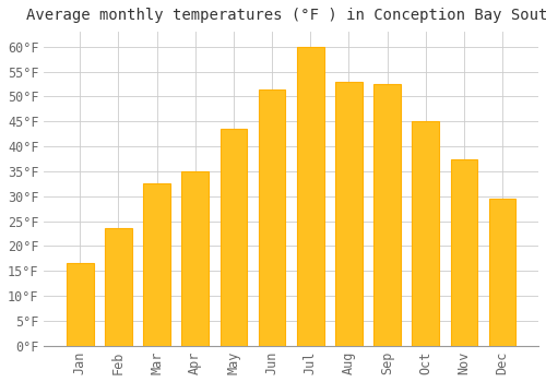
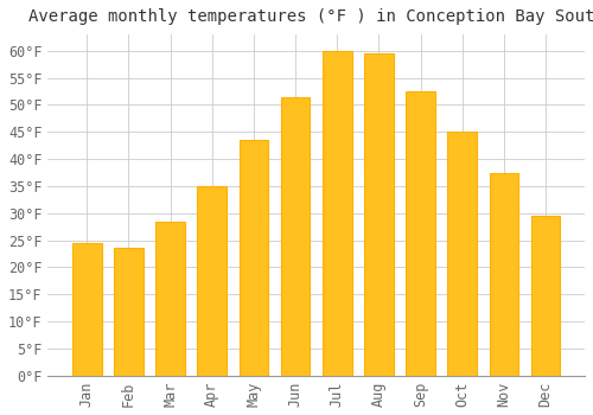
Jan: 16.5°F -> 24.5°F
Mar: 32.5°F -> 28.5°F
Aug: 53.0°F -> 59.5°F
